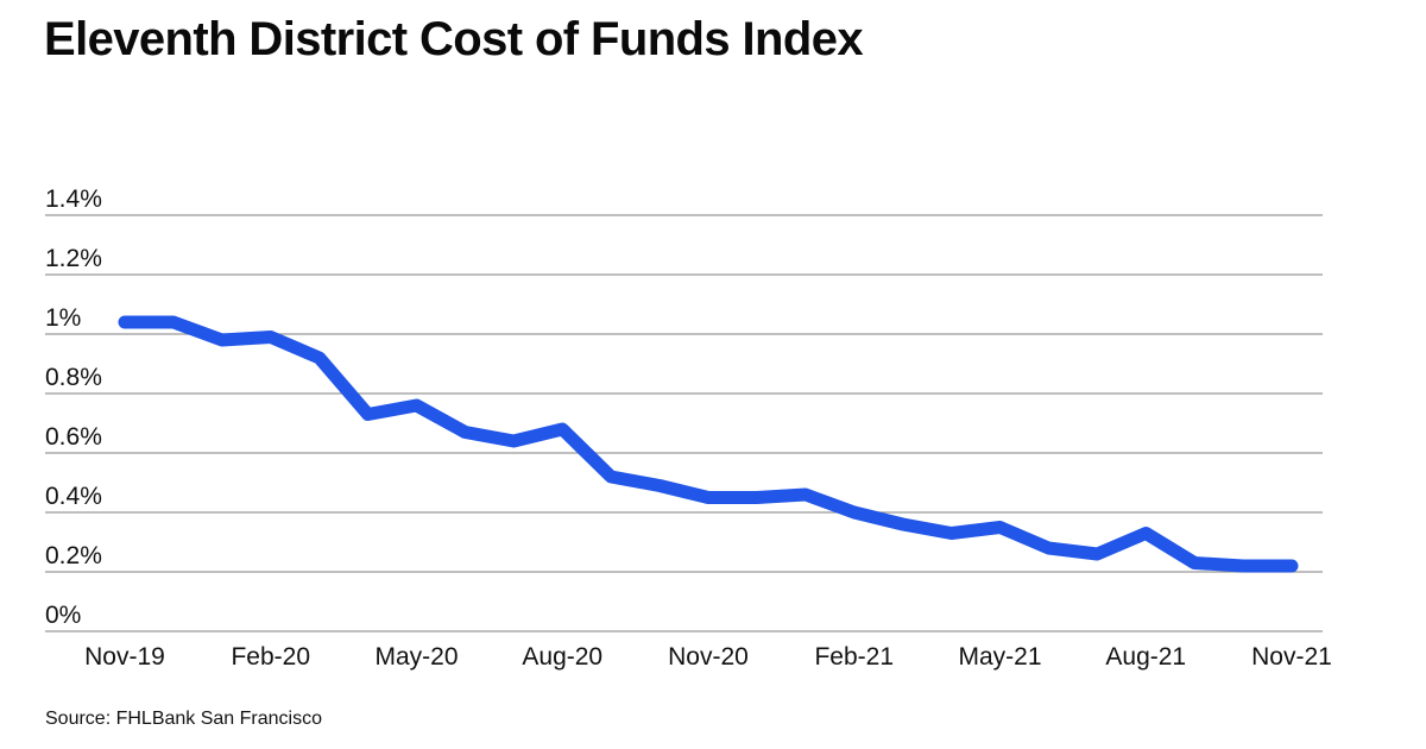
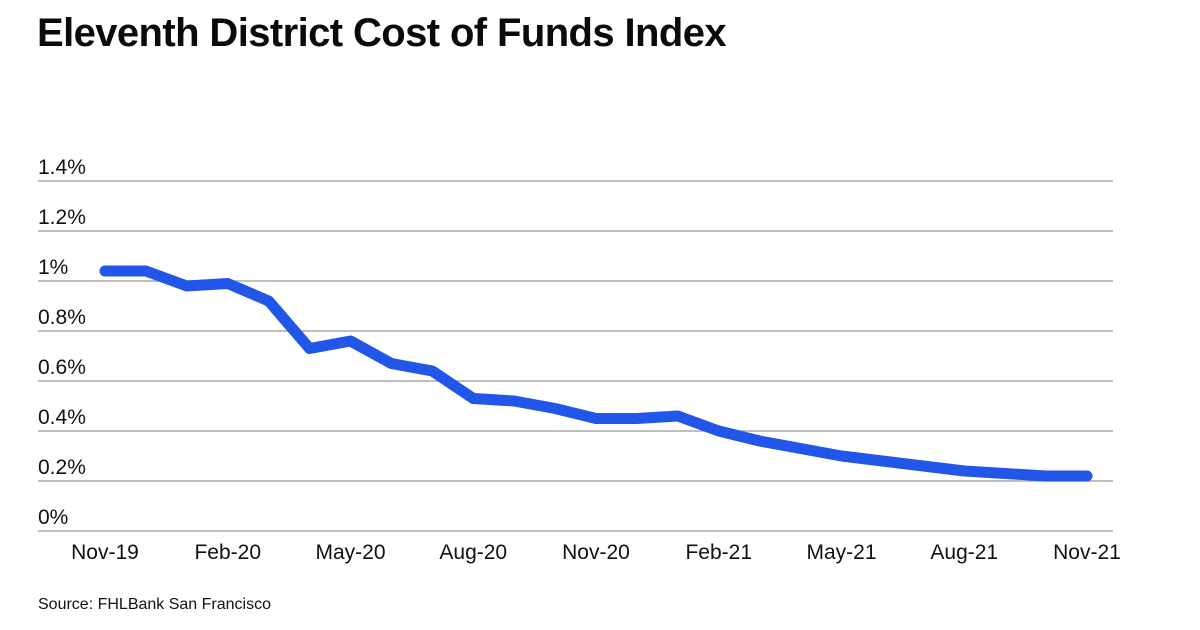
Aug-20: 0.68% -> 0.53%
May-21: 0.35% -> 0.30%
Aug-21: 0.33% -> 0.24%
